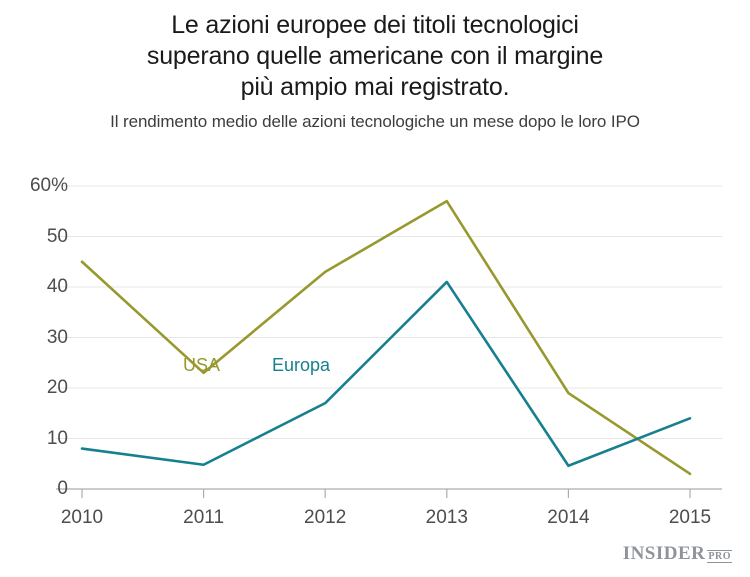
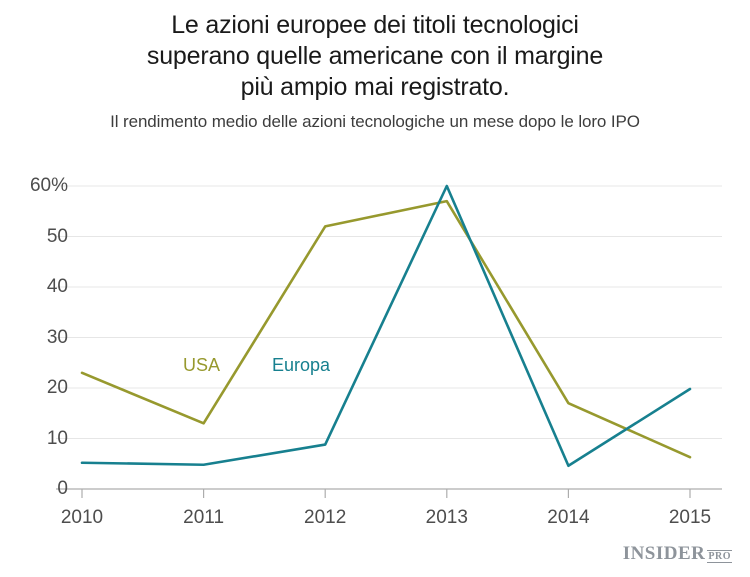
USA/2010: 45% -> 23%
Europa/2010: 8% -> 5%
USA/2011: 23% -> 13%
USA/2012: 43% -> 52%
Europa/2012: 17% -> 9%
Europa/2013: 41% -> 60%
USA/2014: 19% -> 17%
USA/2015: 3% -> 6%
Europa/2015: 14% -> 20%
